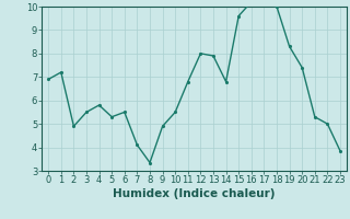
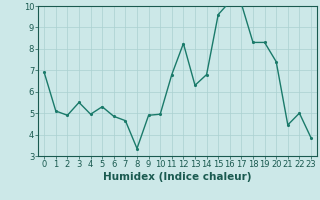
1: 7.20 -> 5.10
4: 5.80 -> 4.95
6: 5.50 -> 4.85
7: 4.10 -> 4.65
10: 5.50 -> 4.95
12: 8.00 -> 8.25
13: 7.90 -> 6.30
18: 10.00 -> 8.30
21: 5.30 -> 4.45
